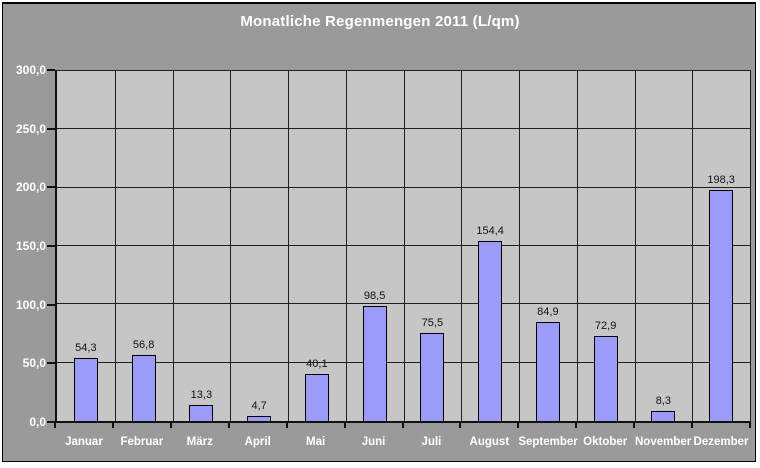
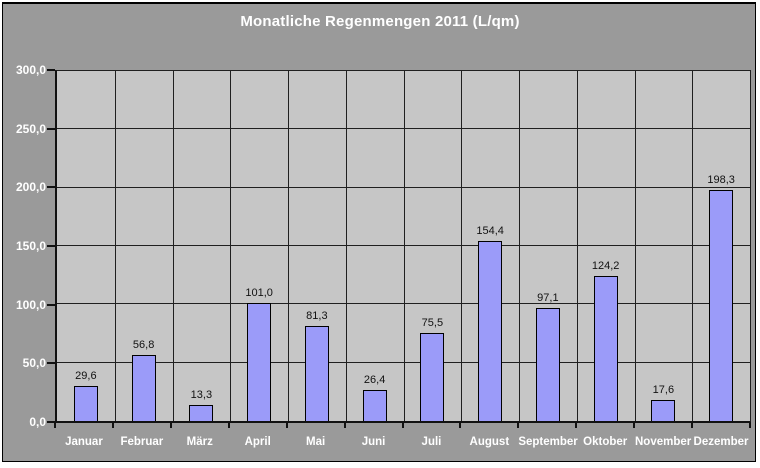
Januar: 54,3 -> 29,6
April: 4,7 -> 101,0
Mai: 40,1 -> 81,3
Juni: 98,5 -> 26,4
September: 84,9 -> 97,1
Oktober: 72,9 -> 124,2
November: 8,3 -> 17,6
